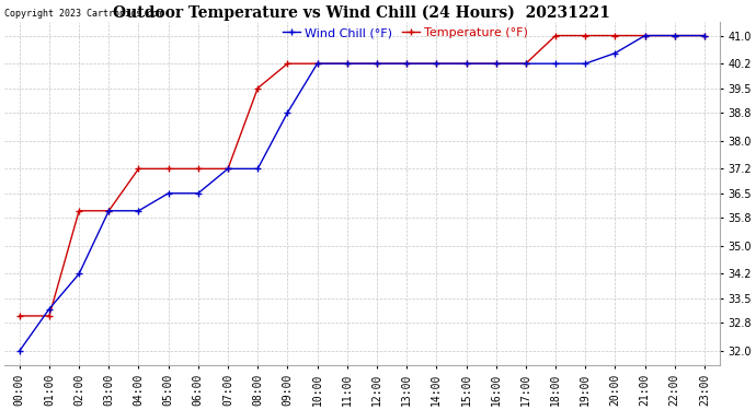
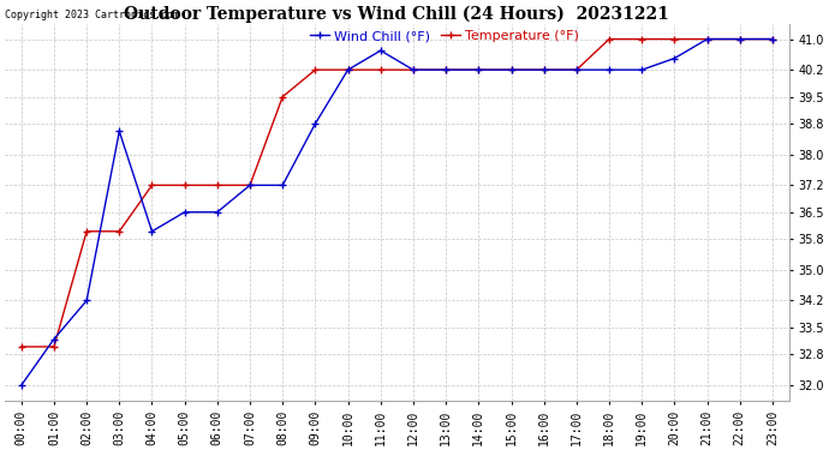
Wind Chill (°F)/03:00: 36.0 -> 38.6
Wind Chill (°F)/11:00: 40.2 -> 40.7
